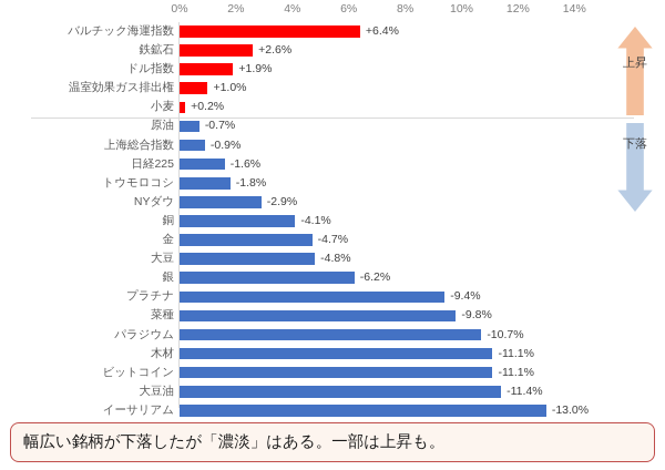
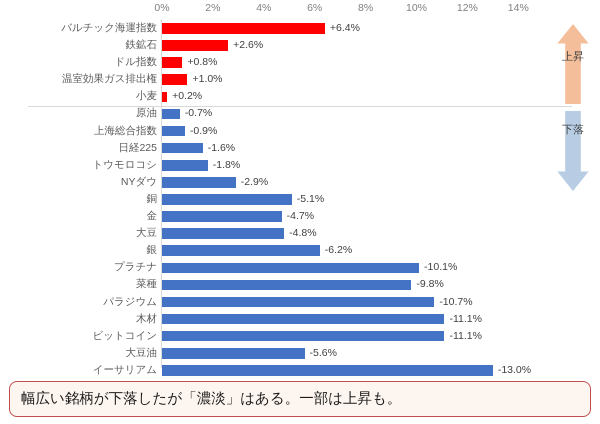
ドル指数: +1.9% -> +0.8%
銅: -4.1% -> -5.1%
プラチナ: -9.4% -> -10.1%
大豆油: -11.4% -> -5.6%
